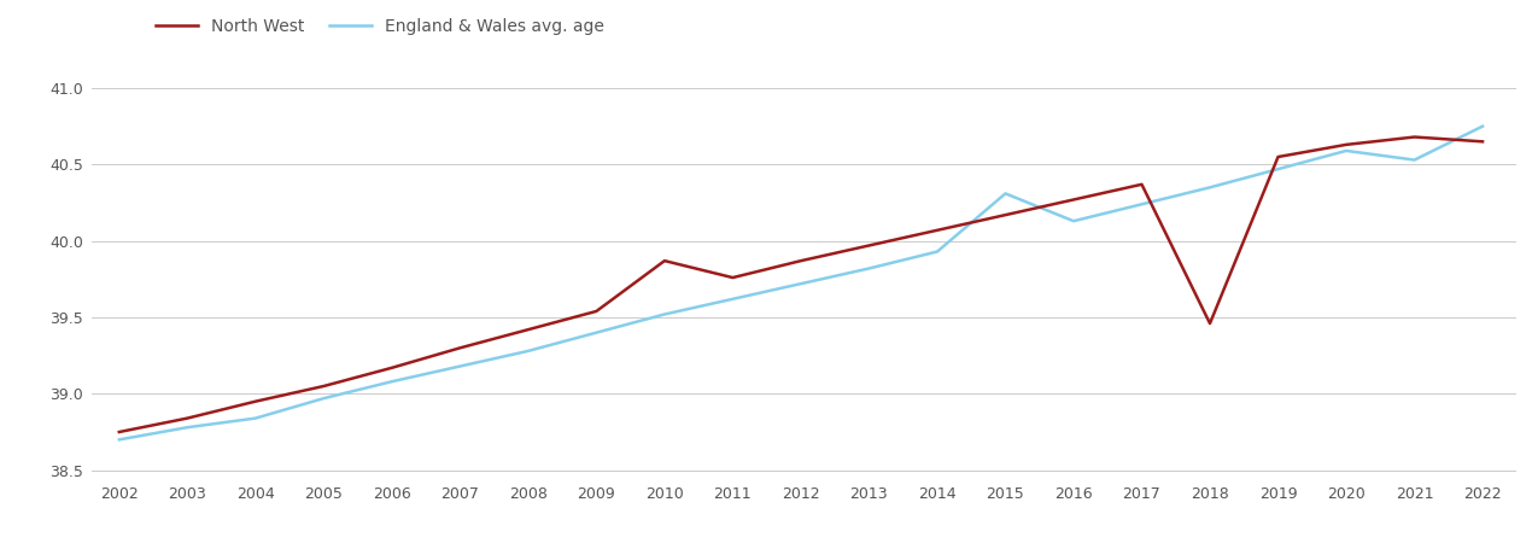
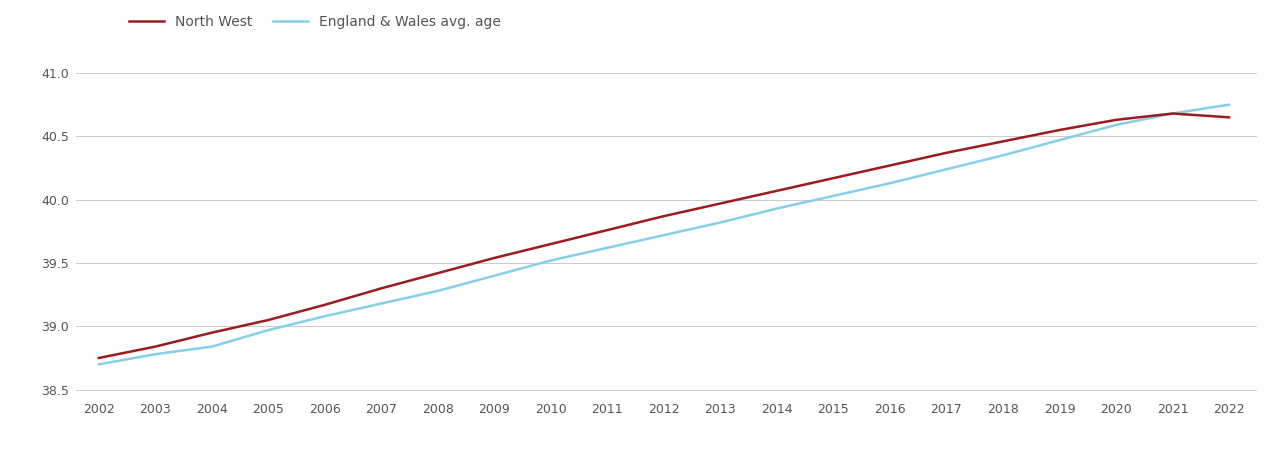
North West/2010: 39.87 -> 39.65
England & Wales avg. age/2015: 40.31 -> 40.03
North West/2018: 39.46 -> 40.46
England & Wales avg. age/2021: 40.53 -> 40.68
